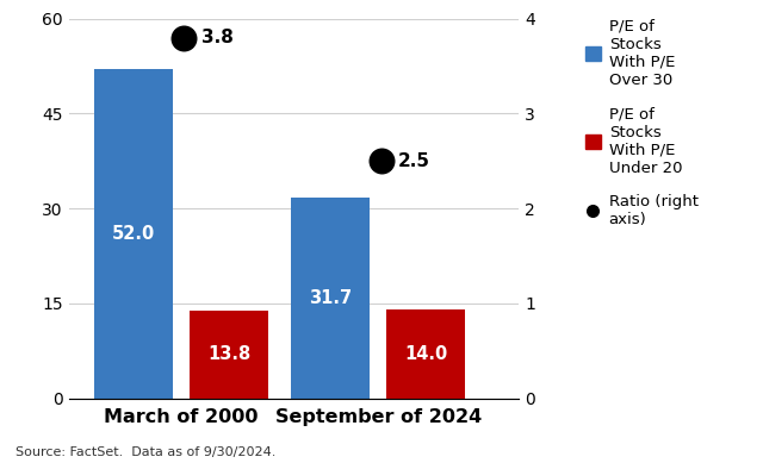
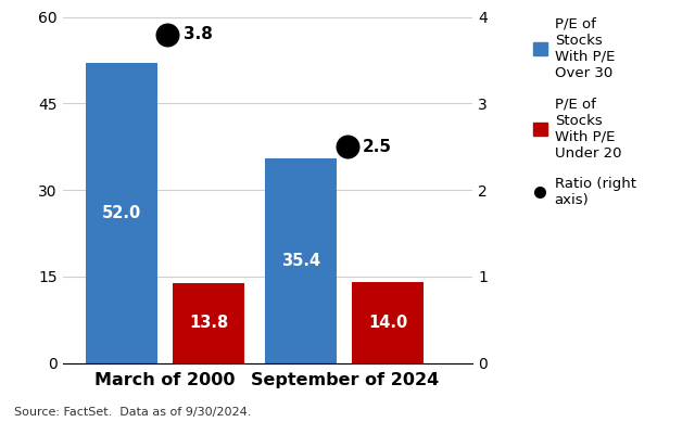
P/E of Stocks With P/E Over 30/September of 2024: 31.7 -> 35.4
